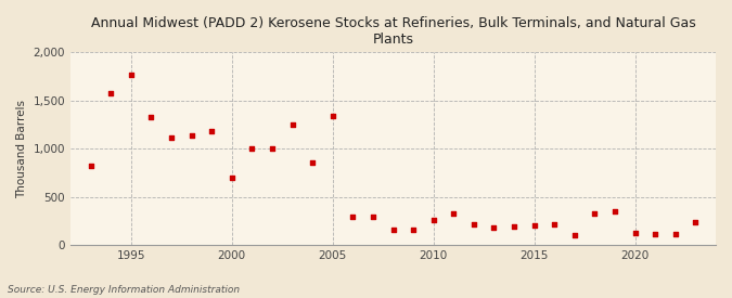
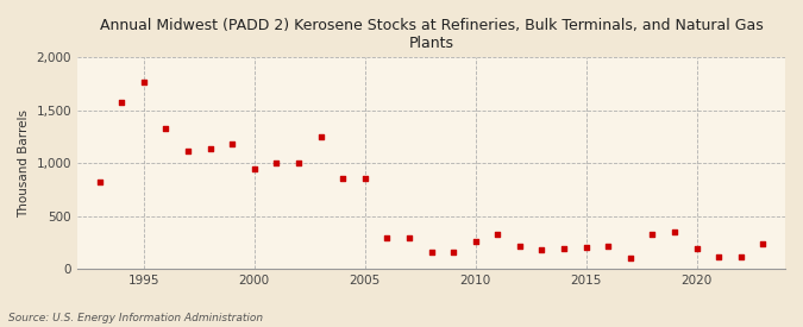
2000: 700 -> 940
2005: 1,340 -> 860
2020: 120 -> 200
